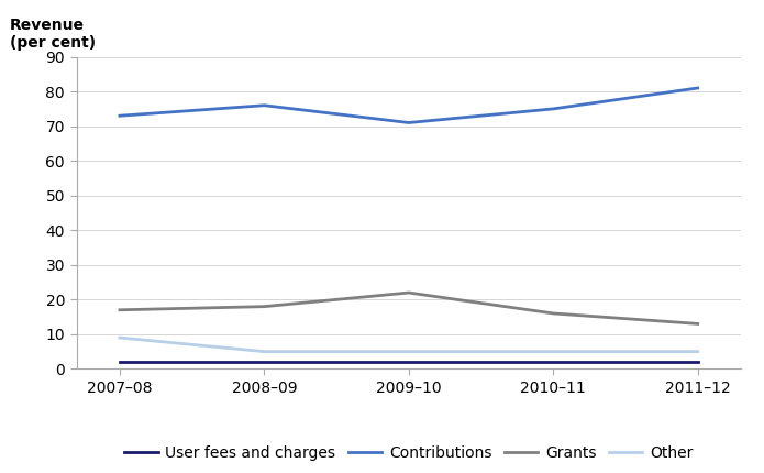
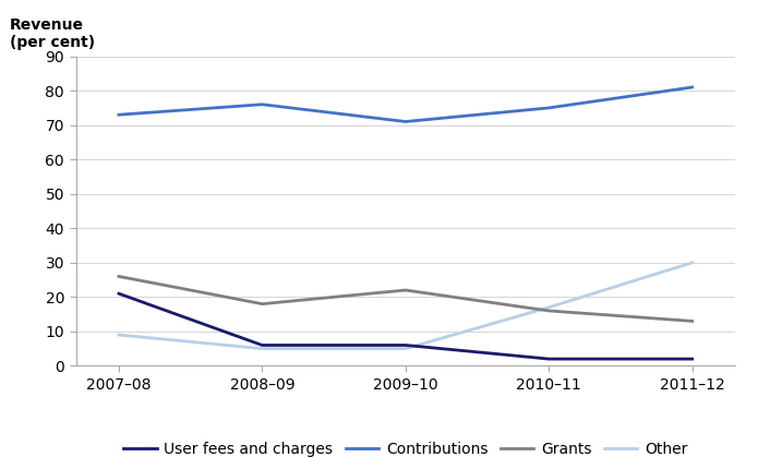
User fees and charges/2007–08: 2 -> 21
Grants/2007–08: 17 -> 26
User fees and charges/2008–09: 2 -> 6
User fees and charges/2009–10: 2 -> 6
Other/2010–11: 5 -> 17
Other/2011–12: 5 -> 30
